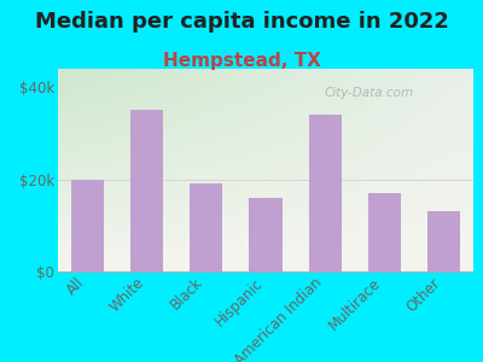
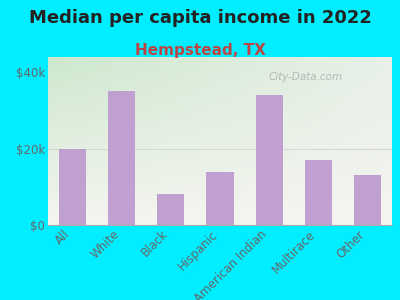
Black: $19k -> $8k
Hispanic: $16k -> $14k
